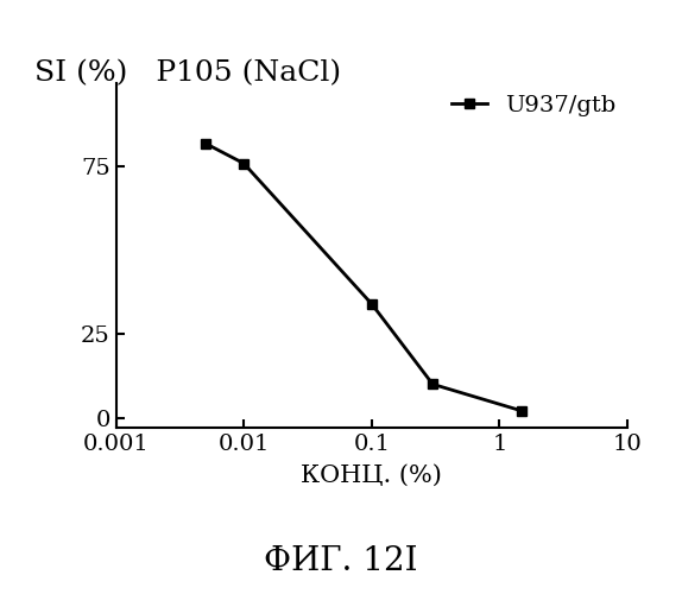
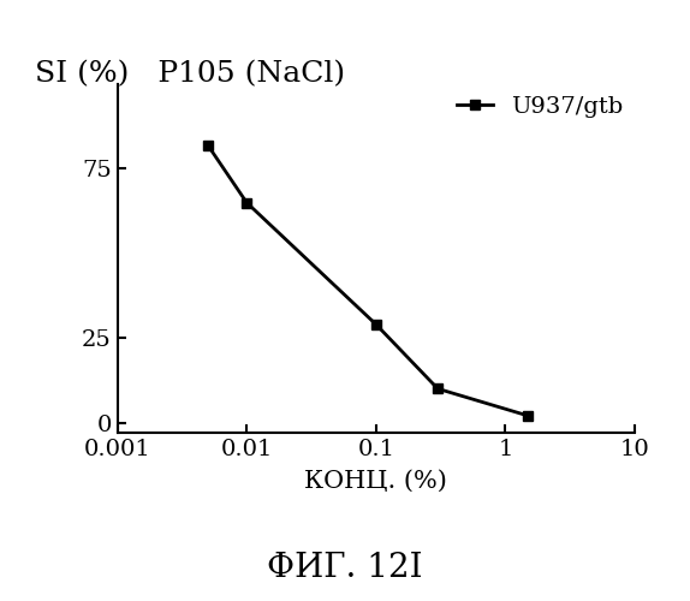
0.01: 76 -> 65
0.1: 34 -> 29
